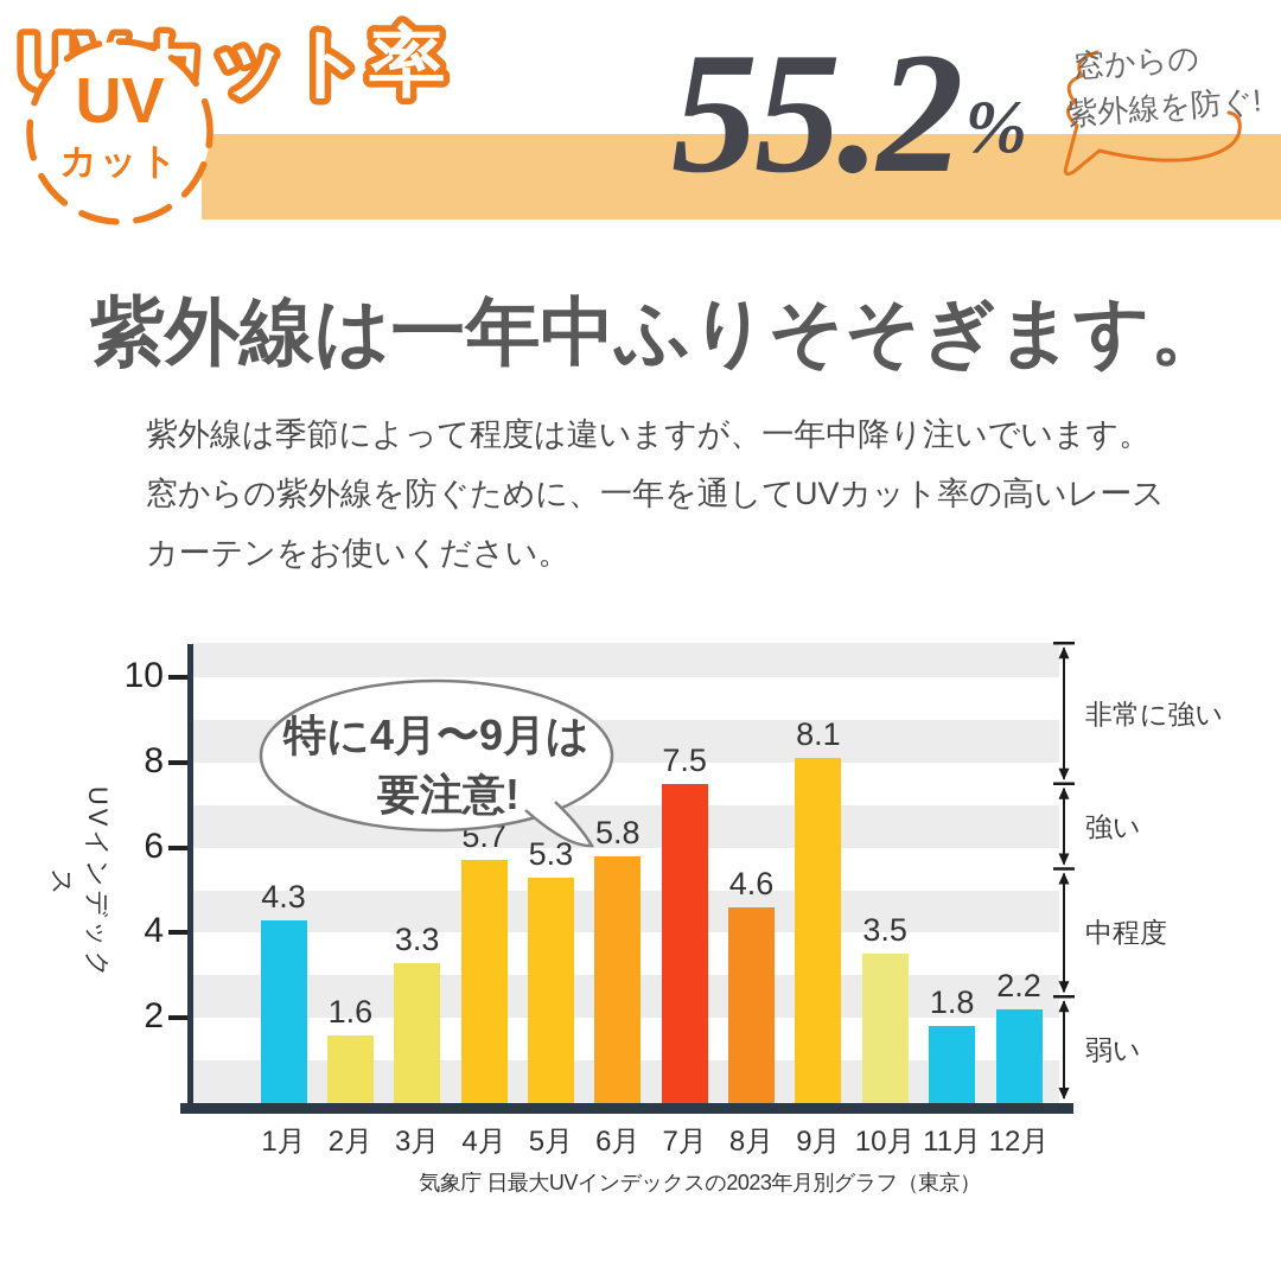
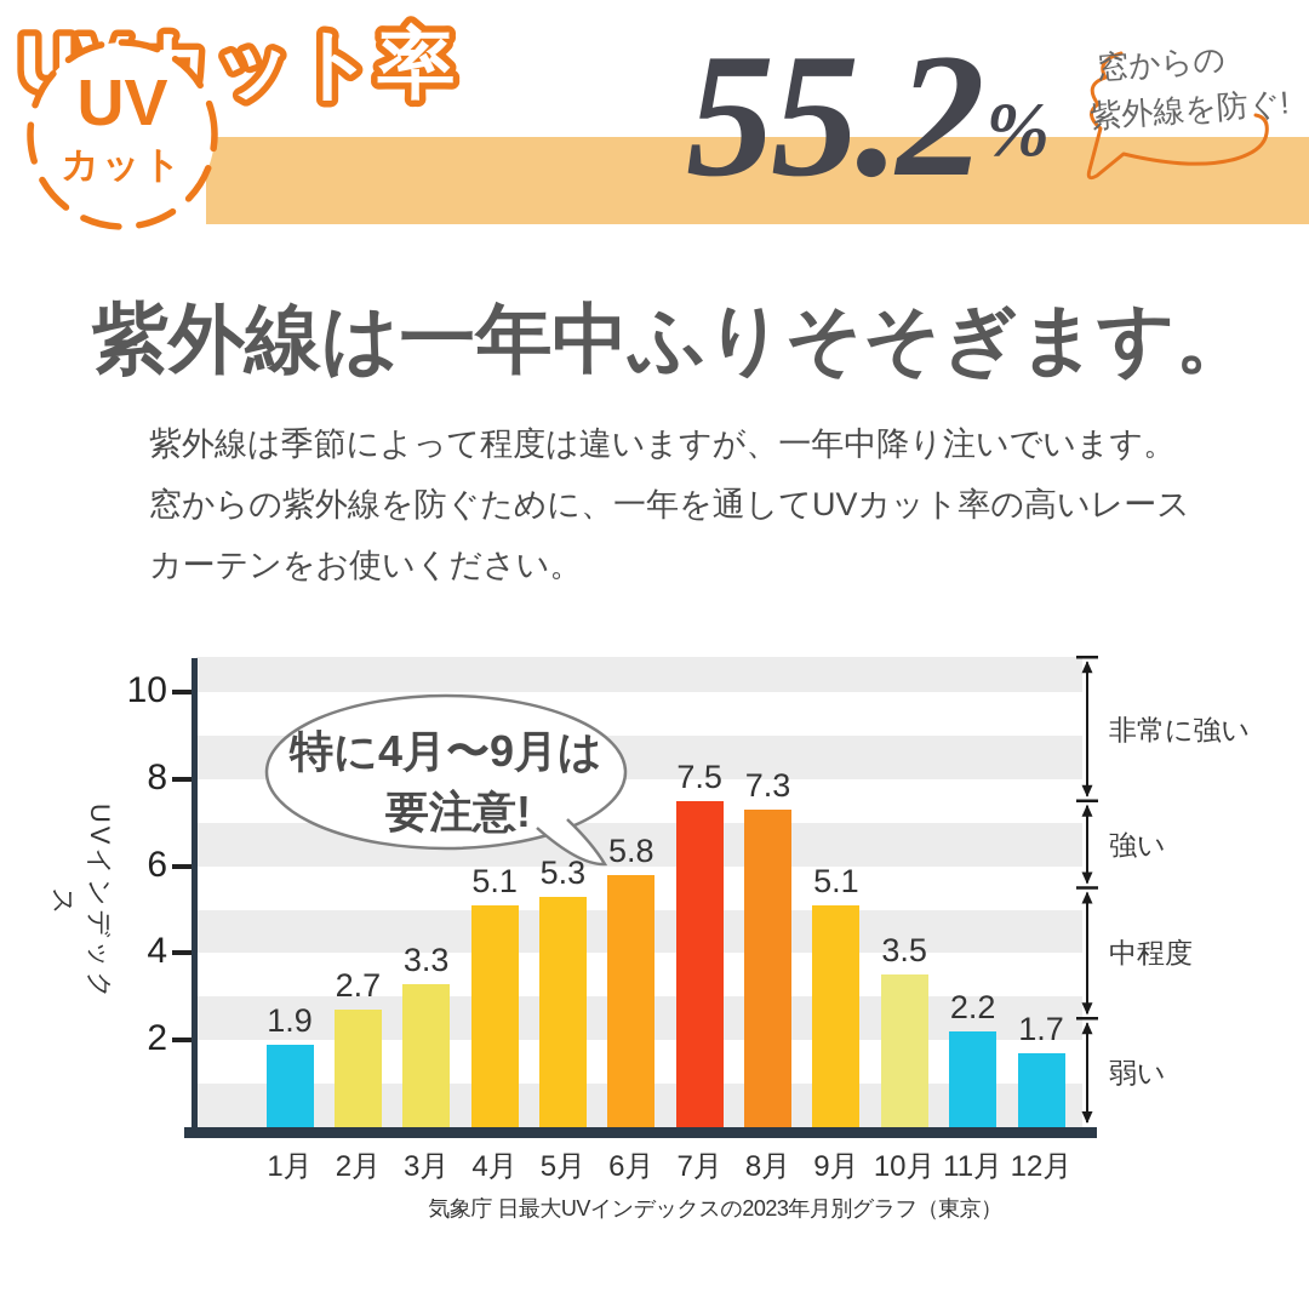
1月: 4.3 -> 1.9
2月: 1.6 -> 2.7
4月: 5.7 -> 5.1
8月: 4.6 -> 7.3
9月: 8.1 -> 5.1
11月: 1.8 -> 2.2
12月: 2.2 -> 1.7
